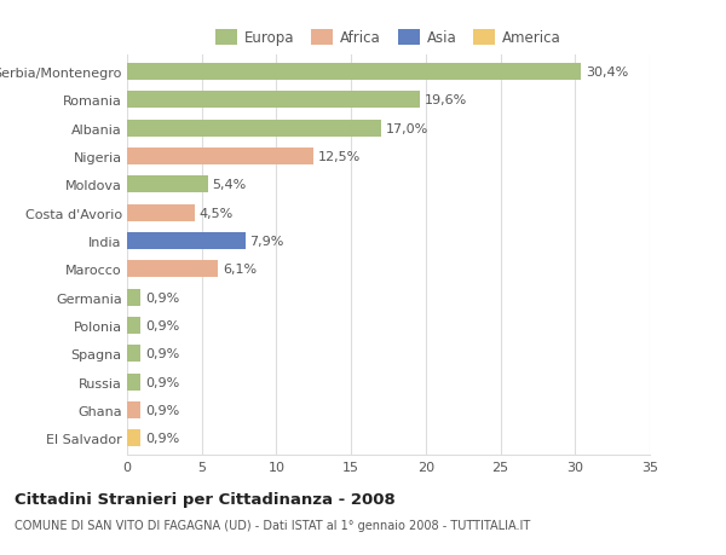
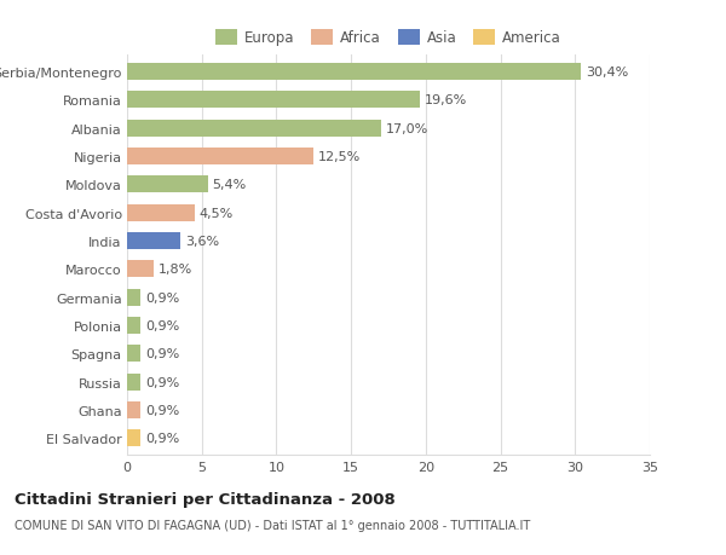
India: 7,9% -> 3,6%
Marocco: 6,1% -> 1,8%
